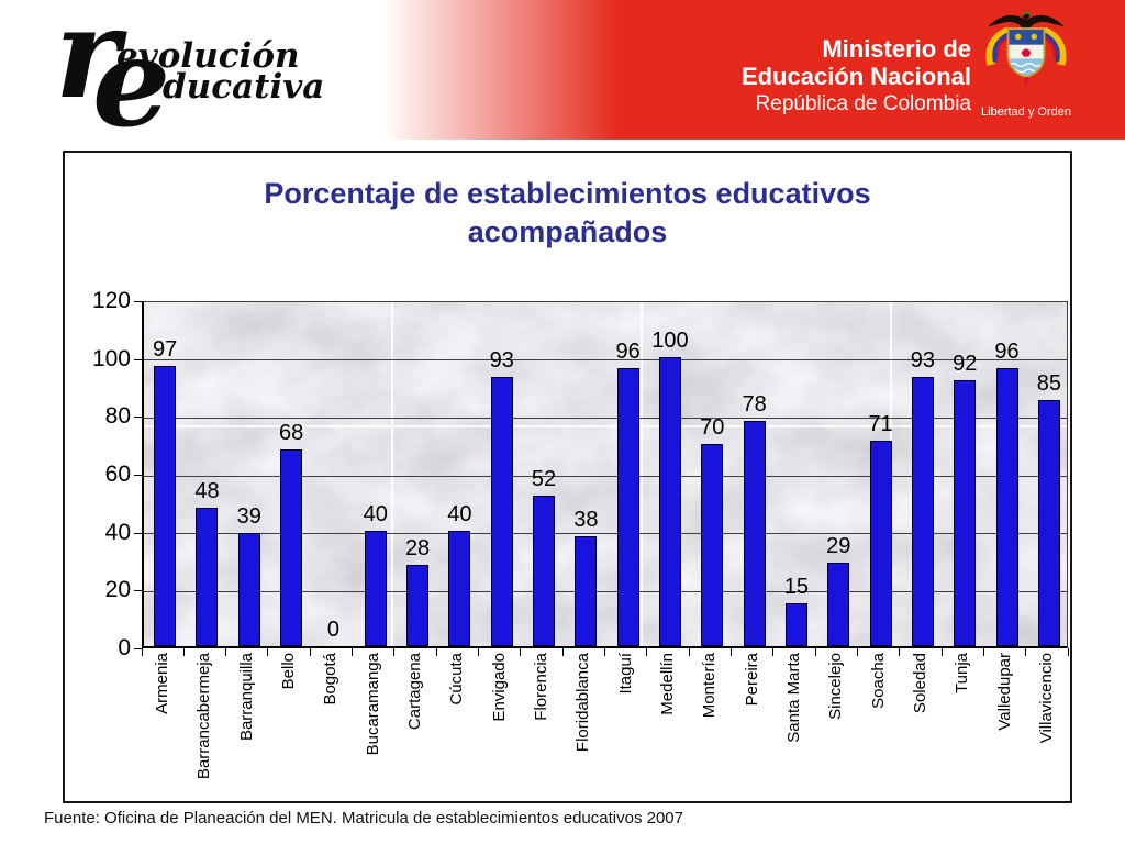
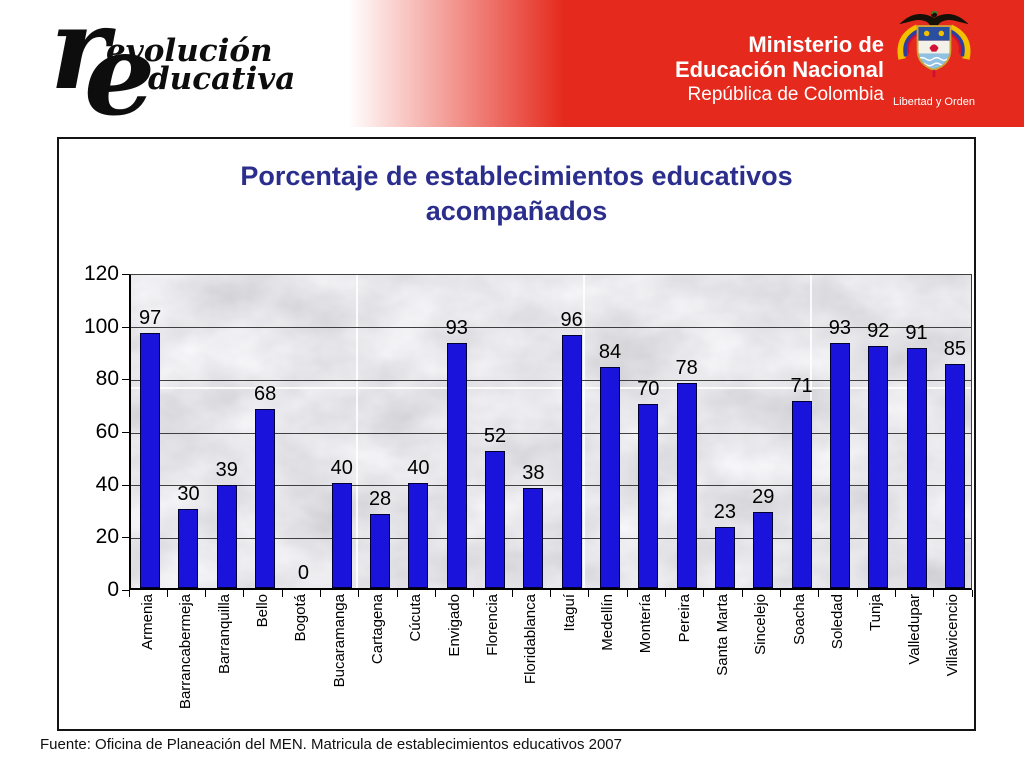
Barrancabermeja: 48 -> 30
Medellín: 100 -> 84
Santa Marta: 15 -> 23
Valledupar: 96 -> 91
